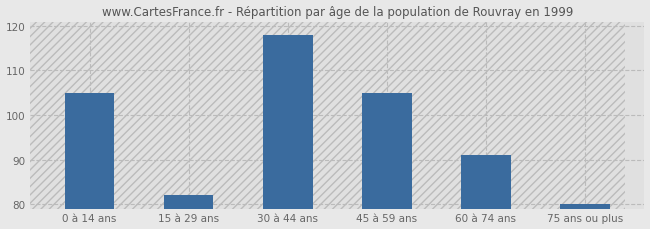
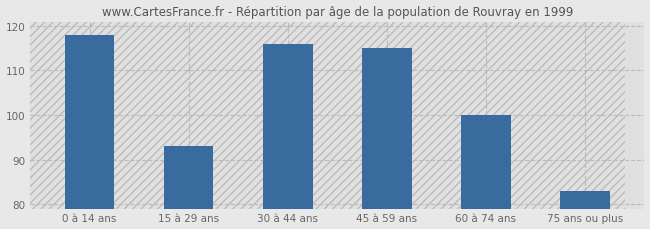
0 à 14 ans: 105 -> 118
15 à 29 ans: 82 -> 93
30 à 44 ans: 118 -> 116
45 à 59 ans: 105 -> 115
60 à 74 ans: 91 -> 100
75 ans ou plus: 80 -> 83
